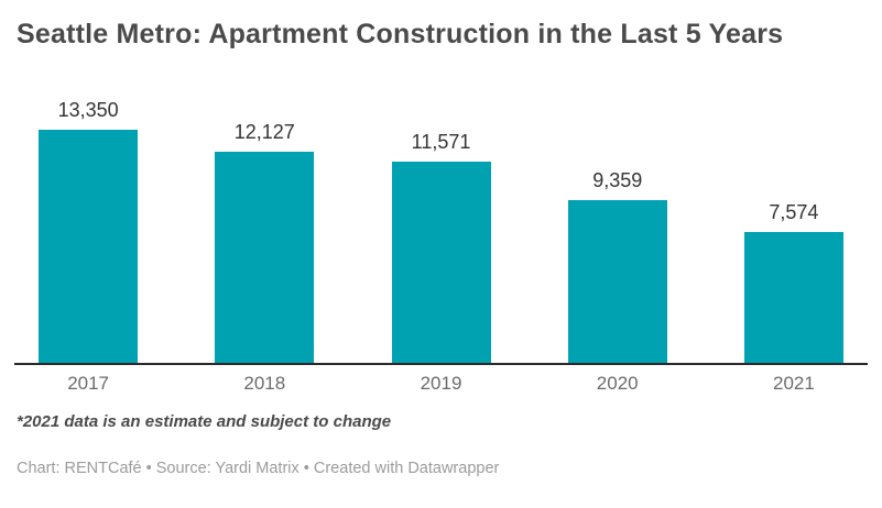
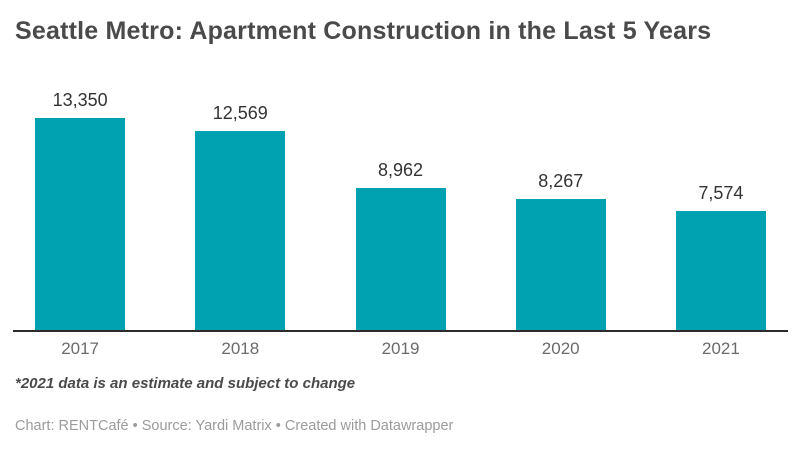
2018: 12,127 -> 12,569
2019: 11,571 -> 8,962
2020: 9,359 -> 8,267
